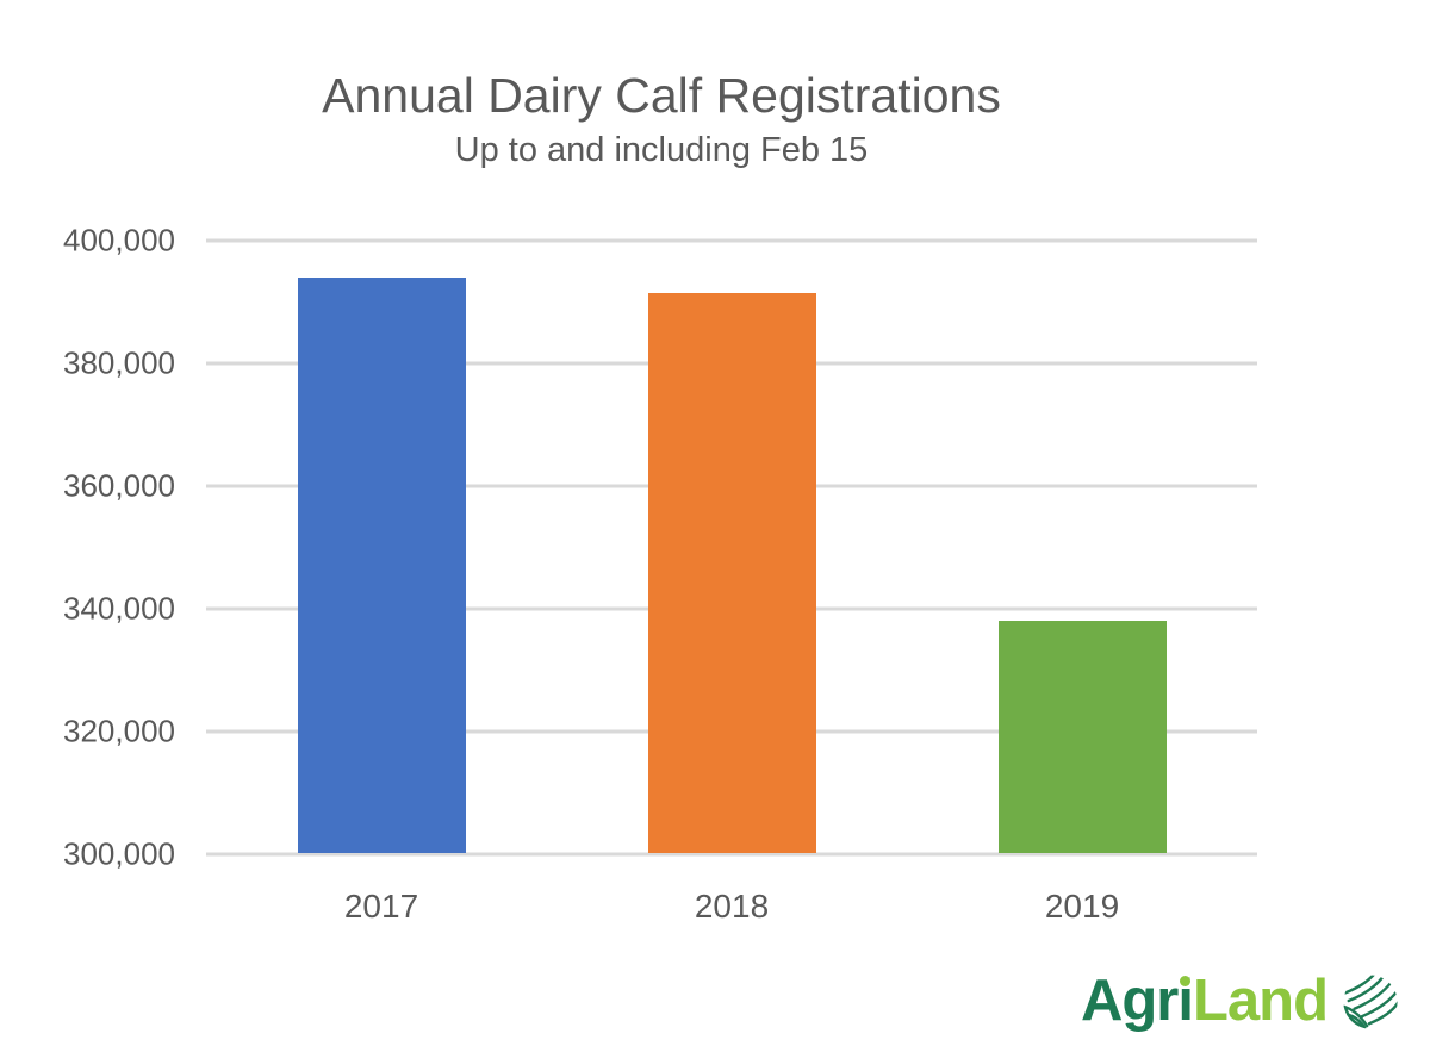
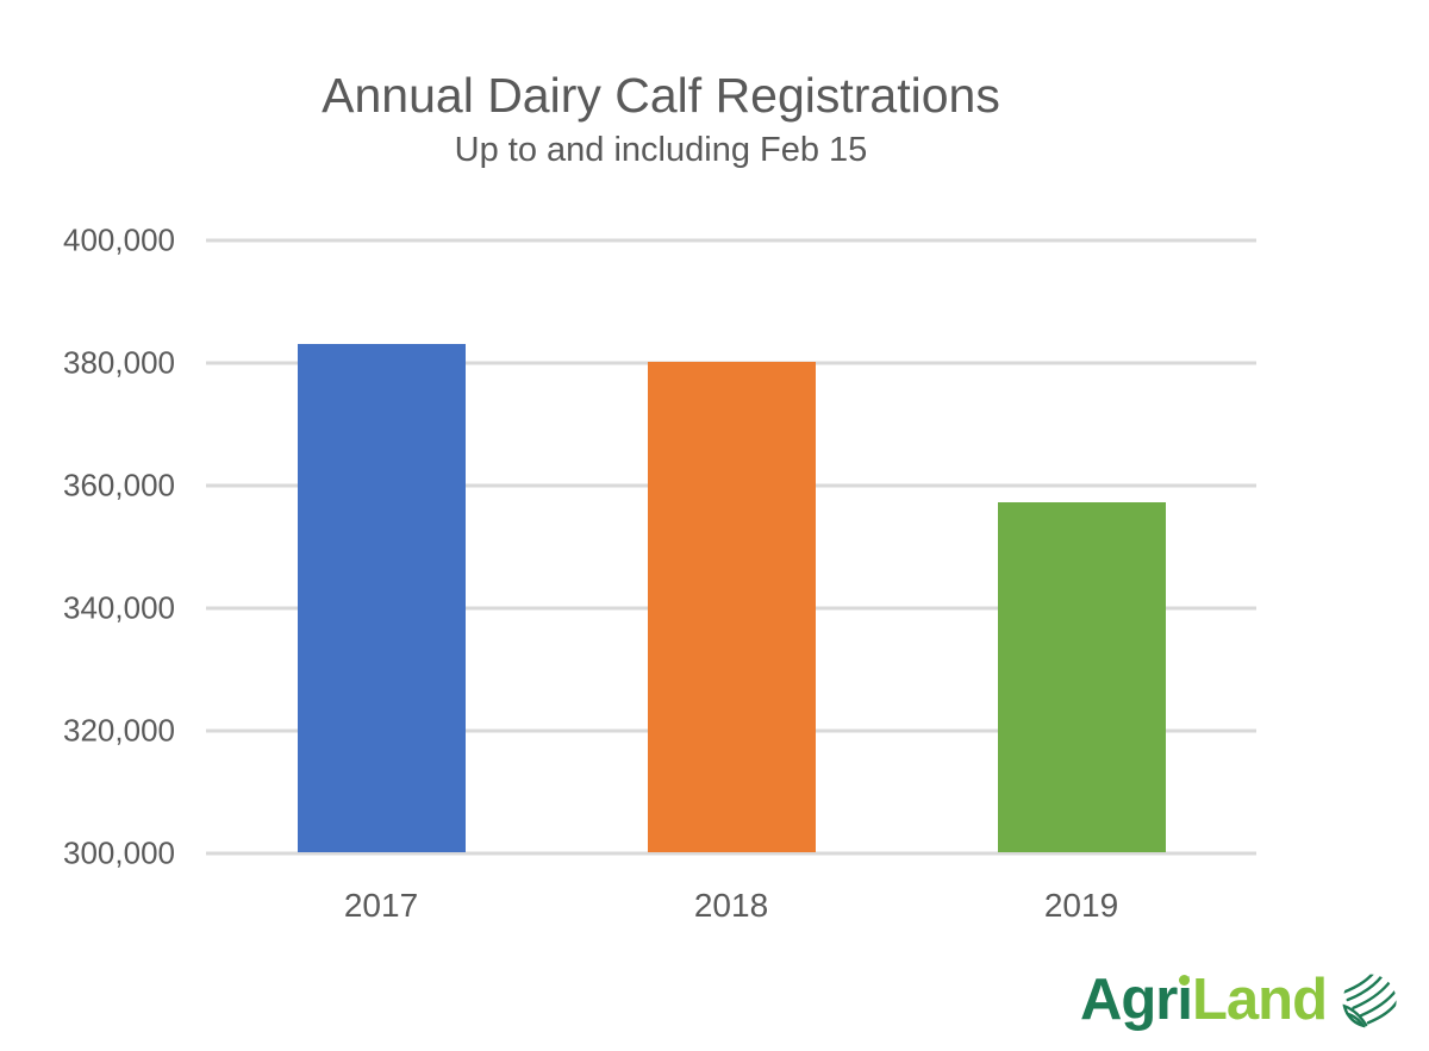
2017: 394000 -> 383000
2018: 391000 -> 380000
2019: 338000 -> 357000
